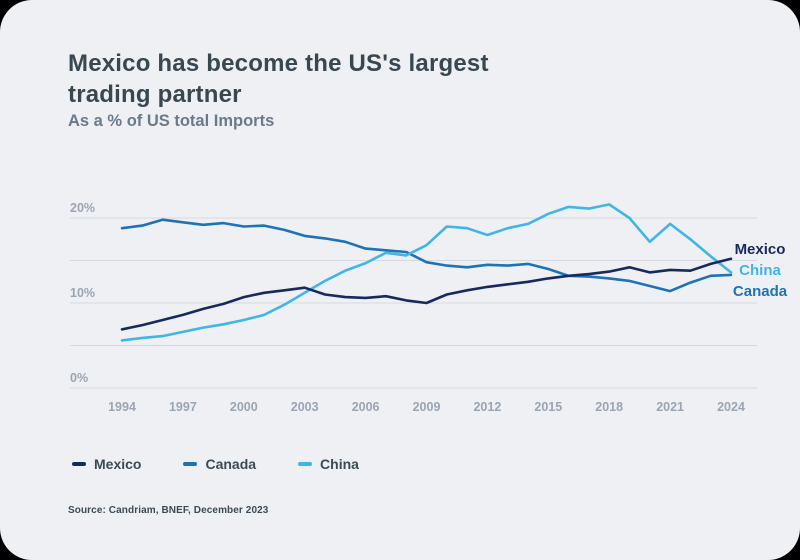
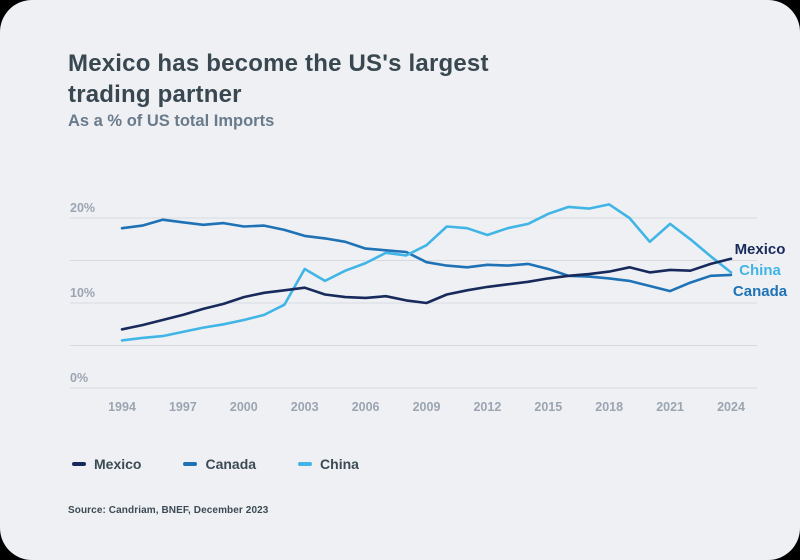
China/2003: 11% -> 14%
